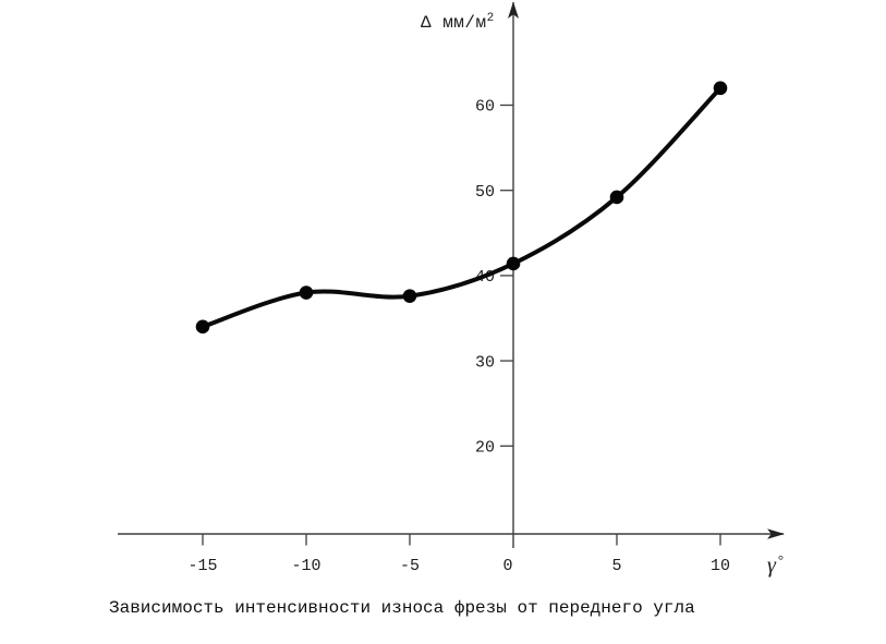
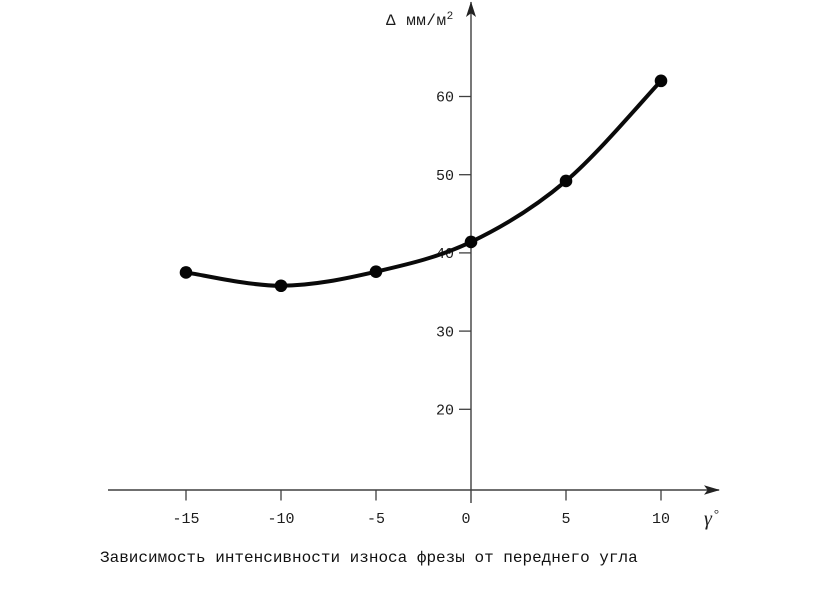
-15: 34 -> 38
-10: 38 -> 36
